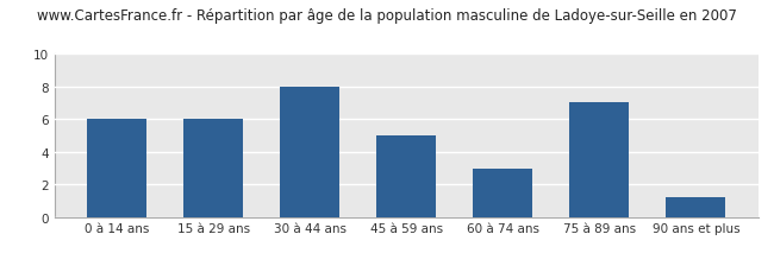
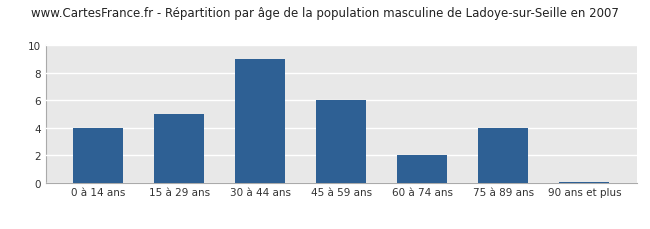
0 à 14 ans: 6.0 -> 4.0
15 à 29 ans: 6.0 -> 5.0
30 à 44 ans: 8.0 -> 9.0
45 à 59 ans: 5.0 -> 6.0
60 à 74 ans: 3.0 -> 2.0
75 à 89 ans: 7.0 -> 4.0
90 ans et plus: 1.2 -> 0.1
